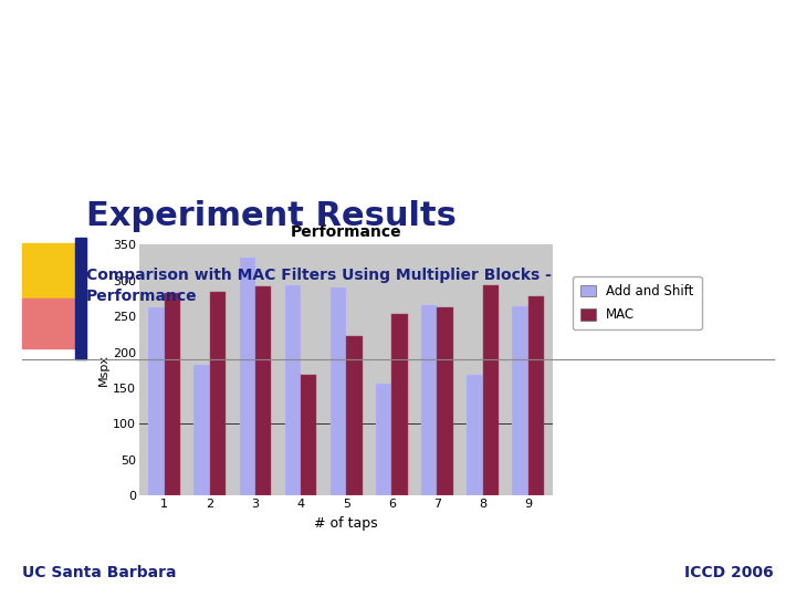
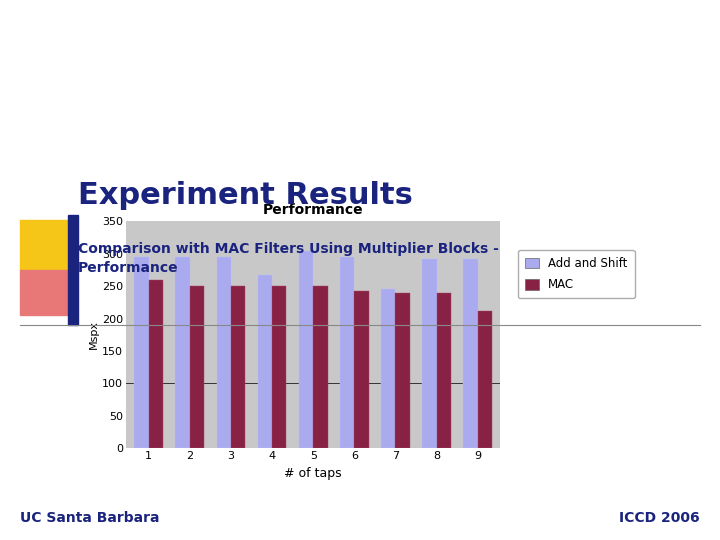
Add and Shift/1: 262 -> 295
MAC/1: 282 -> 260
Add and Shift/2: 182 -> 295
MAC/2: 284 -> 250
Add and Shift/3: 332 -> 295
MAC/3: 292 -> 250
Add and Shift/4: 294 -> 268
MAC/4: 168 -> 250
Add and Shift/5: 290 -> 305
MAC/5: 222 -> 250
Add and Shift/6: 156 -> 295
MAC/6: 254 -> 242
Add and Shift/7: 266 -> 245
MAC/7: 262 -> 240
Add and Shift/8: 168 -> 292
MAC/8: 294 -> 240
Add and Shift/9: 264 -> 292
MAC/9: 278 -> 212
